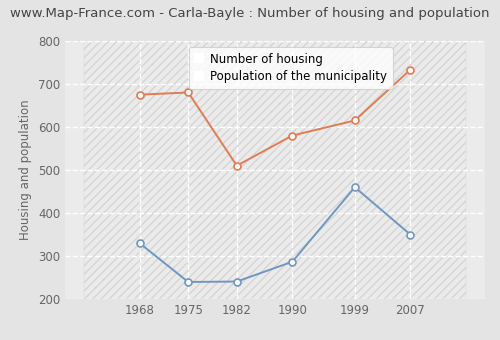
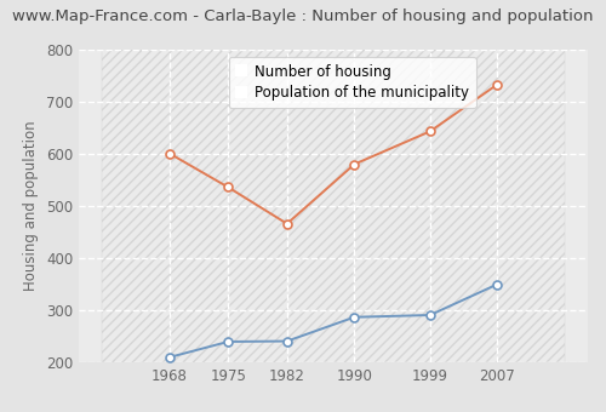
Number of housing/1968: 330 -> 210
Population of the municipality/1968: 675 -> 601
Population of the municipality/1975: 680 -> 536
Population of the municipality/1982: 510 -> 466
Number of housing/1999: 460 -> 291
Population of the municipality/1999: 615 -> 643
